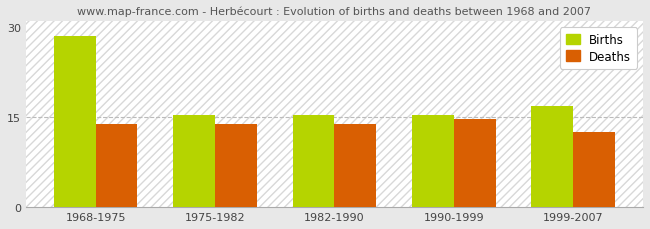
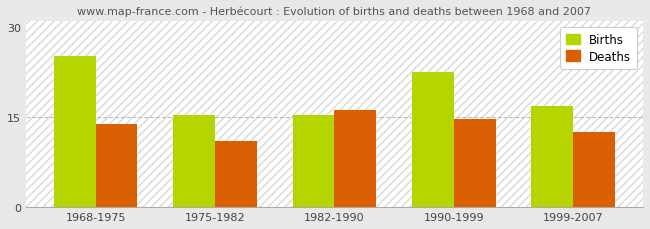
Births/1968-1975: 28.5 -> 25.2
Deaths/1975-1982: 13.8 -> 11.0
Deaths/1982-1990: 13.8 -> 16.2
Births/1990-1999: 15.4 -> 22.6
